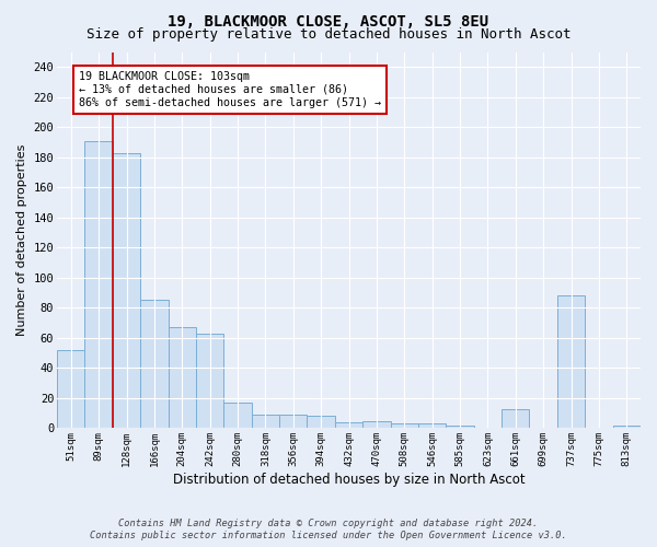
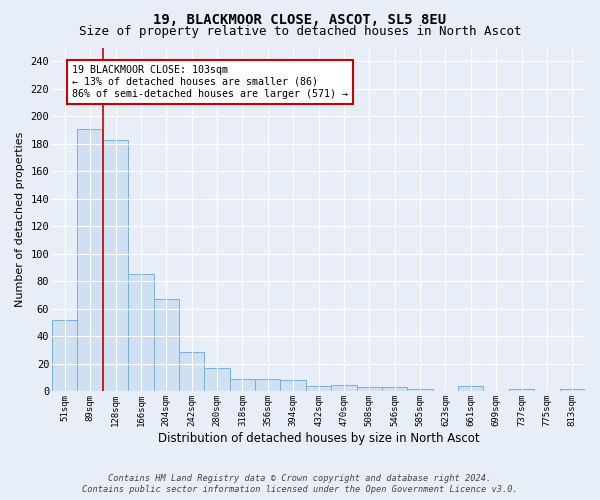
242sqm: 63 -> 29
661sqm: 13 -> 4
737sqm: 88 -> 2
